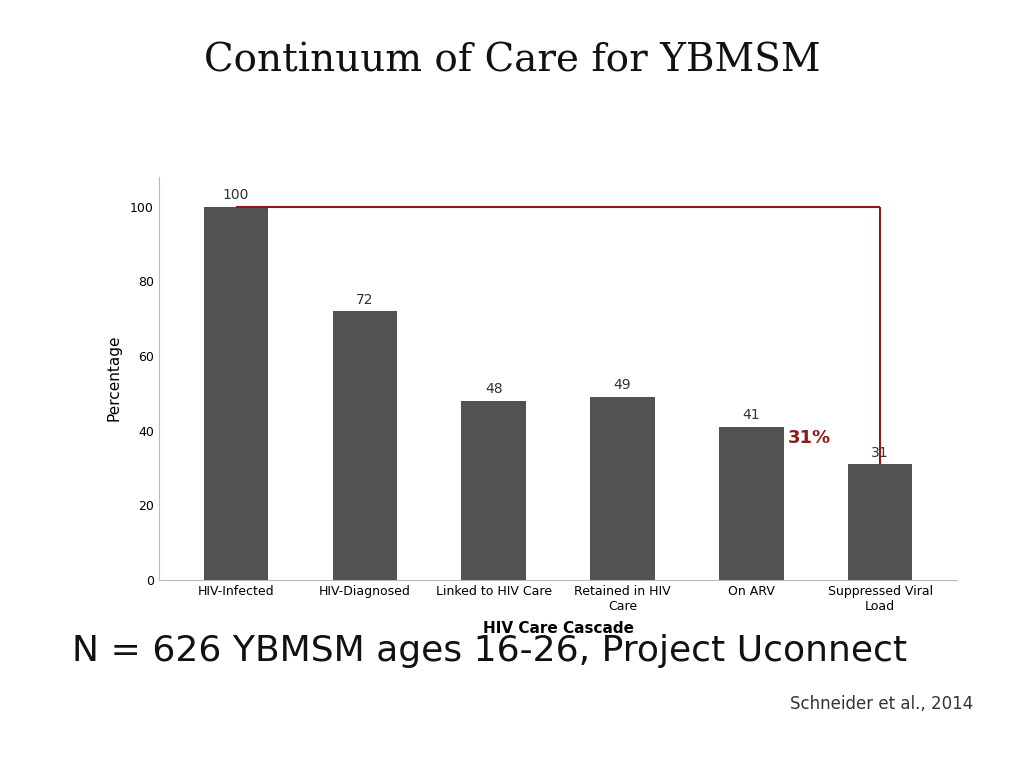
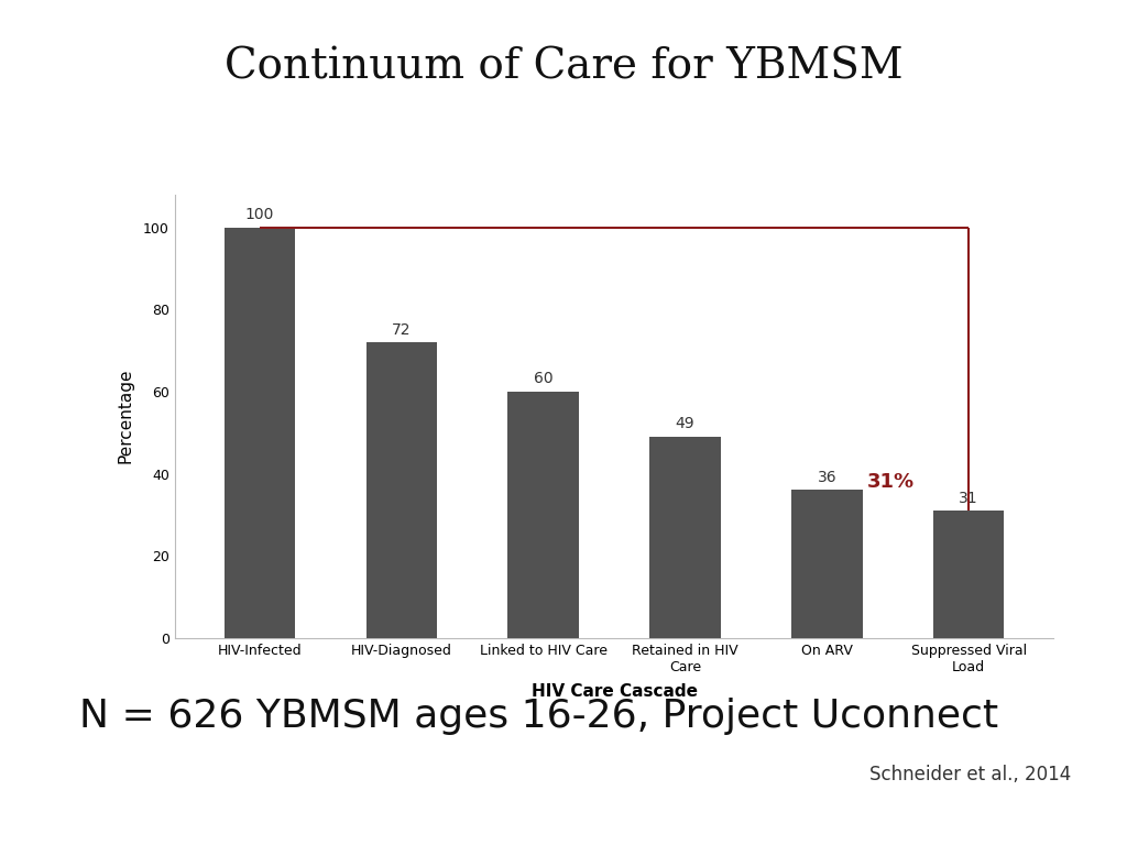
Linked to HIV Care: 48 -> 60
On ARV: 41 -> 36
